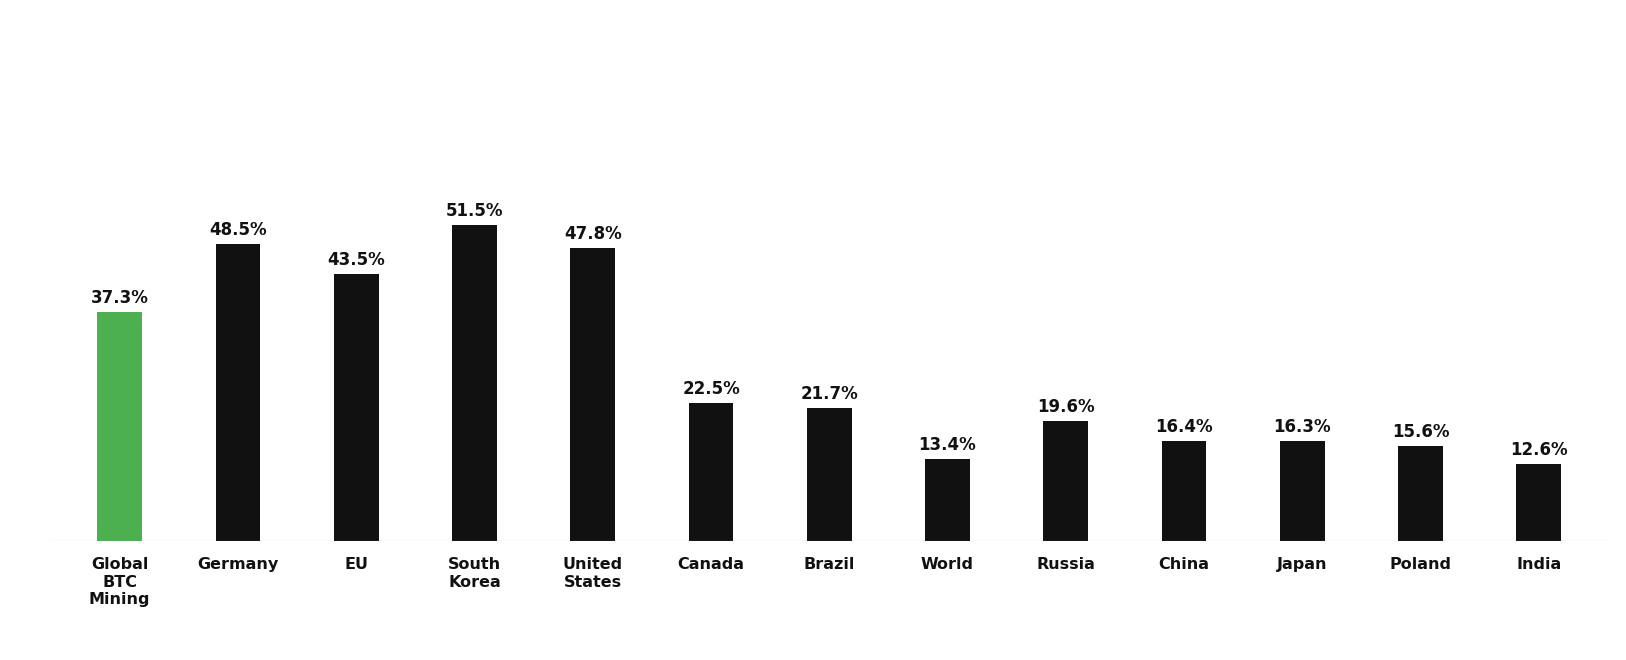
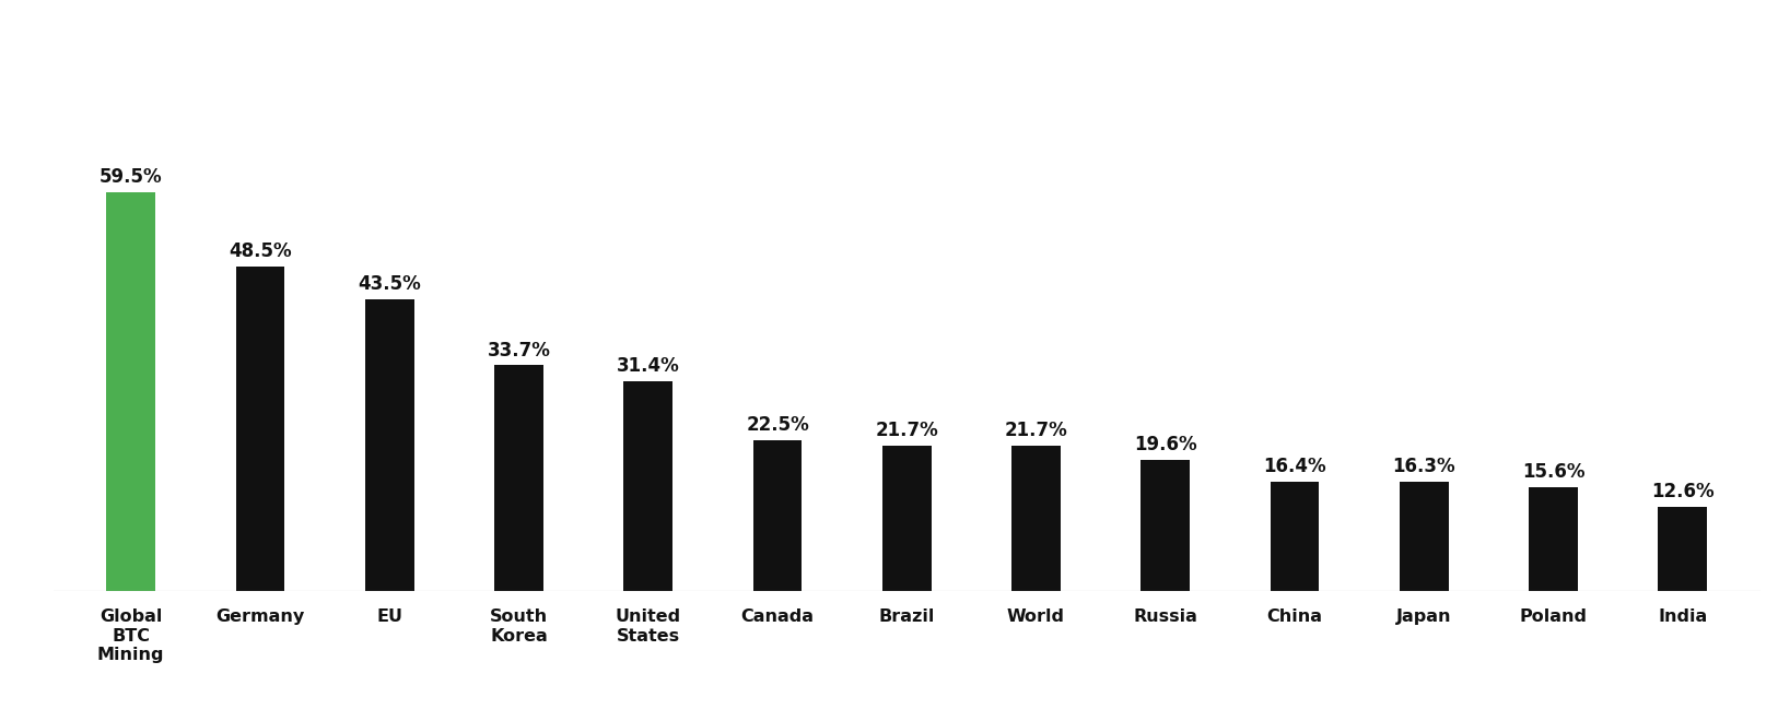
Global BTC Mining: 37.3% -> 59.5%
South Korea: 51.5% -> 33.7%
United States: 47.8% -> 31.4%
World: 13.4% -> 21.7%
